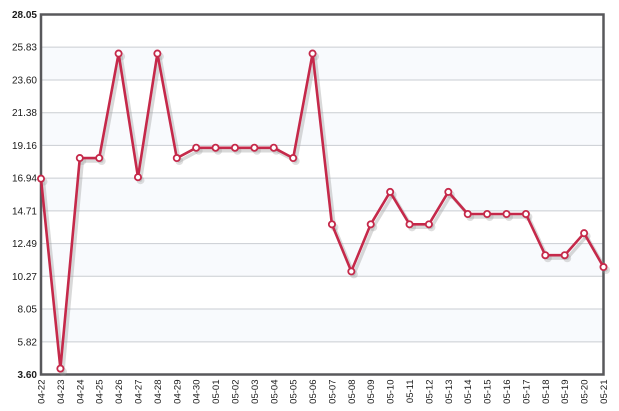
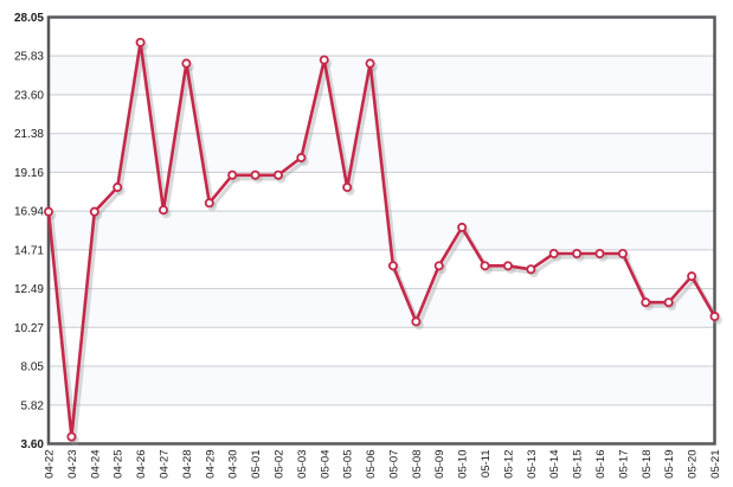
04-24: 18.3 -> 16.9
04-26: 25.4 -> 26.6
04-29: 18.3 -> 17.4
05-03: 19.0 -> 20.0
05-04: 19.0 -> 25.6
05-13: 16.0 -> 13.6
